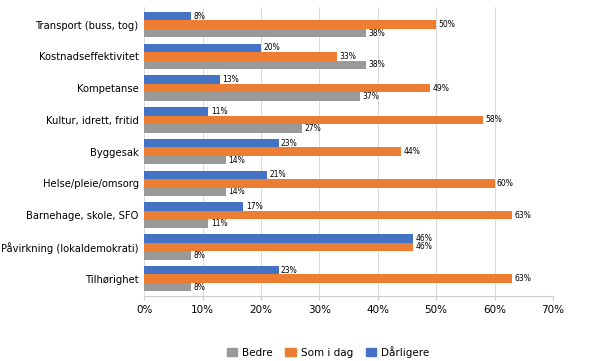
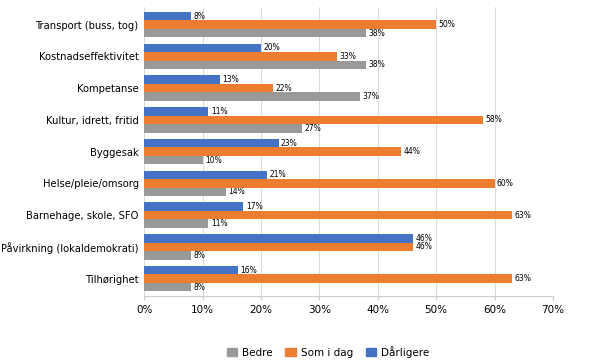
Som i dag/Kompetanse: 49% -> 22%
Bedre/Byggesak: 14% -> 10%
Dårligere/Tilhørighet: 23% -> 16%
